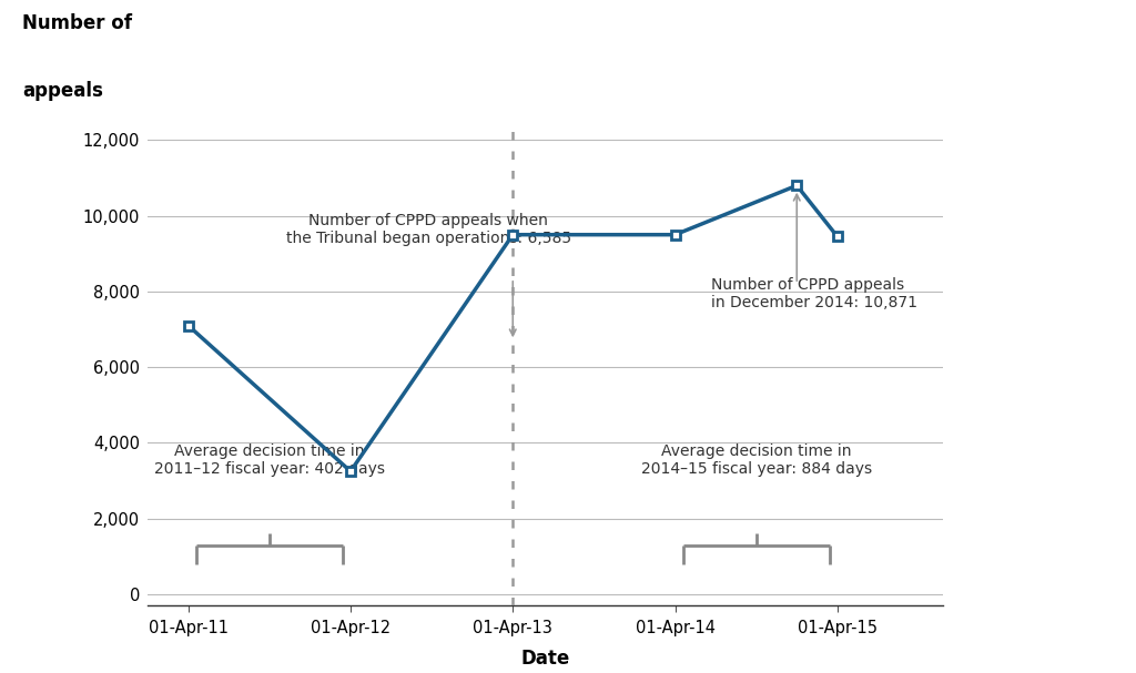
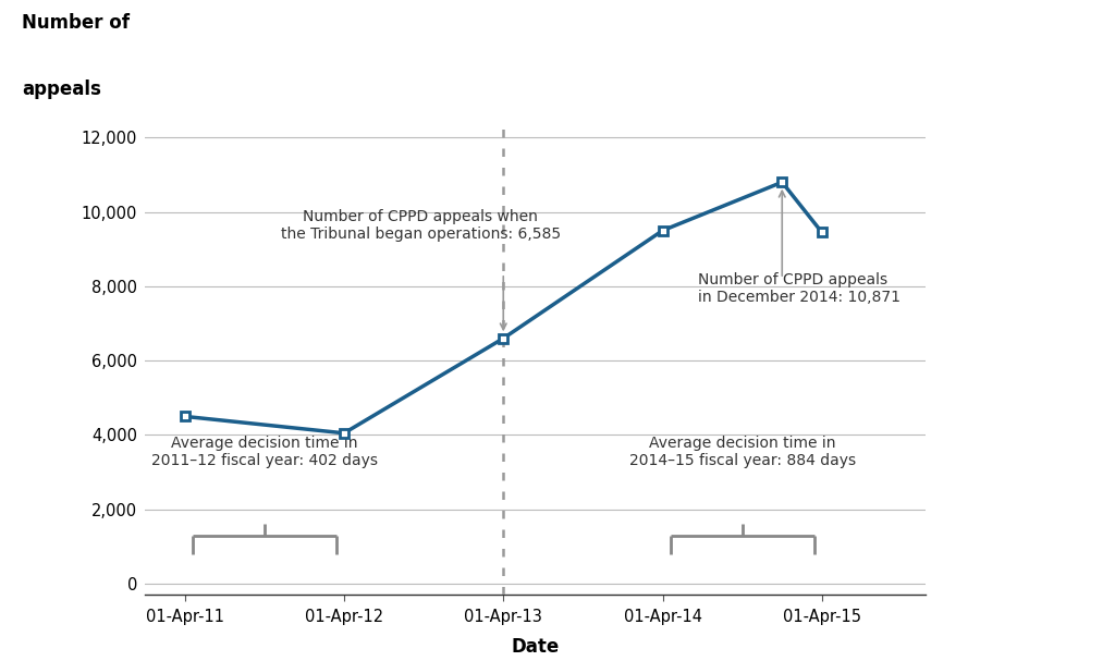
01-Apr-11: 7,100 -> 4,500
01-Apr-12: 3,250 -> 4,050
01-Apr-13: 9,500 -> 6,600
